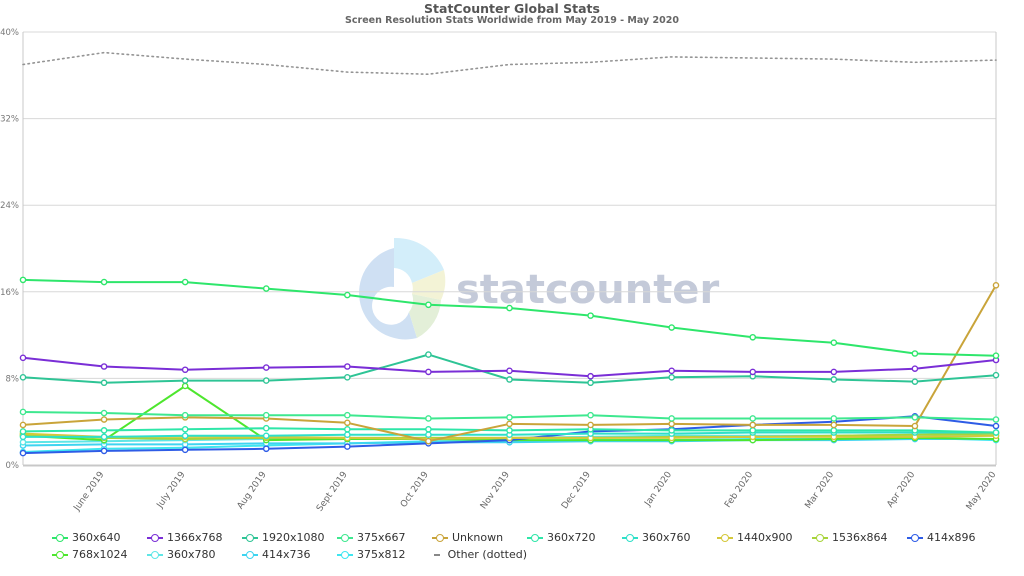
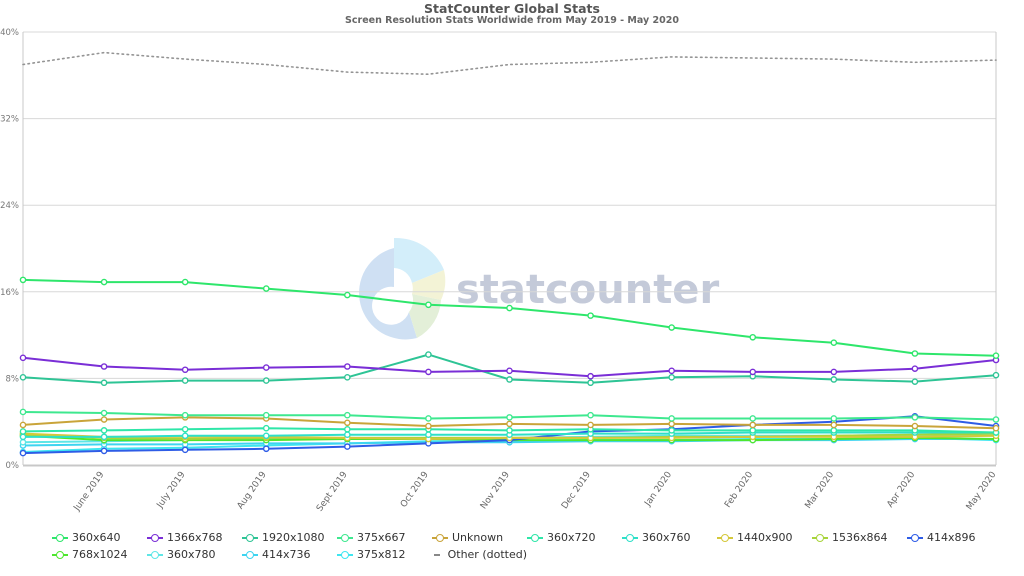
768x1024/July 2019: 7.3% -> 2.3%
Unknown/Oct 2019: 2.2% -> 3.6%
Unknown/May 2020: 16.6% -> 3.4%
